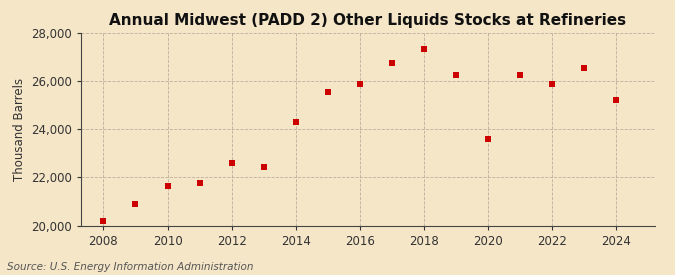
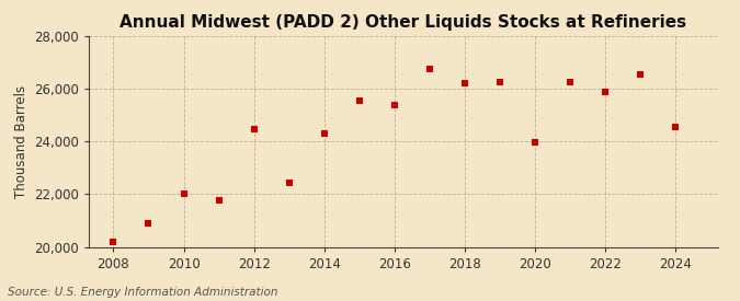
2010: 21,650 -> 22,000
2012: 22,600 -> 24,450
2016: 25,900 -> 25,400
2018: 27,350 -> 26,200
2020: 23,600 -> 23,950
2024: 25,200 -> 24,550
